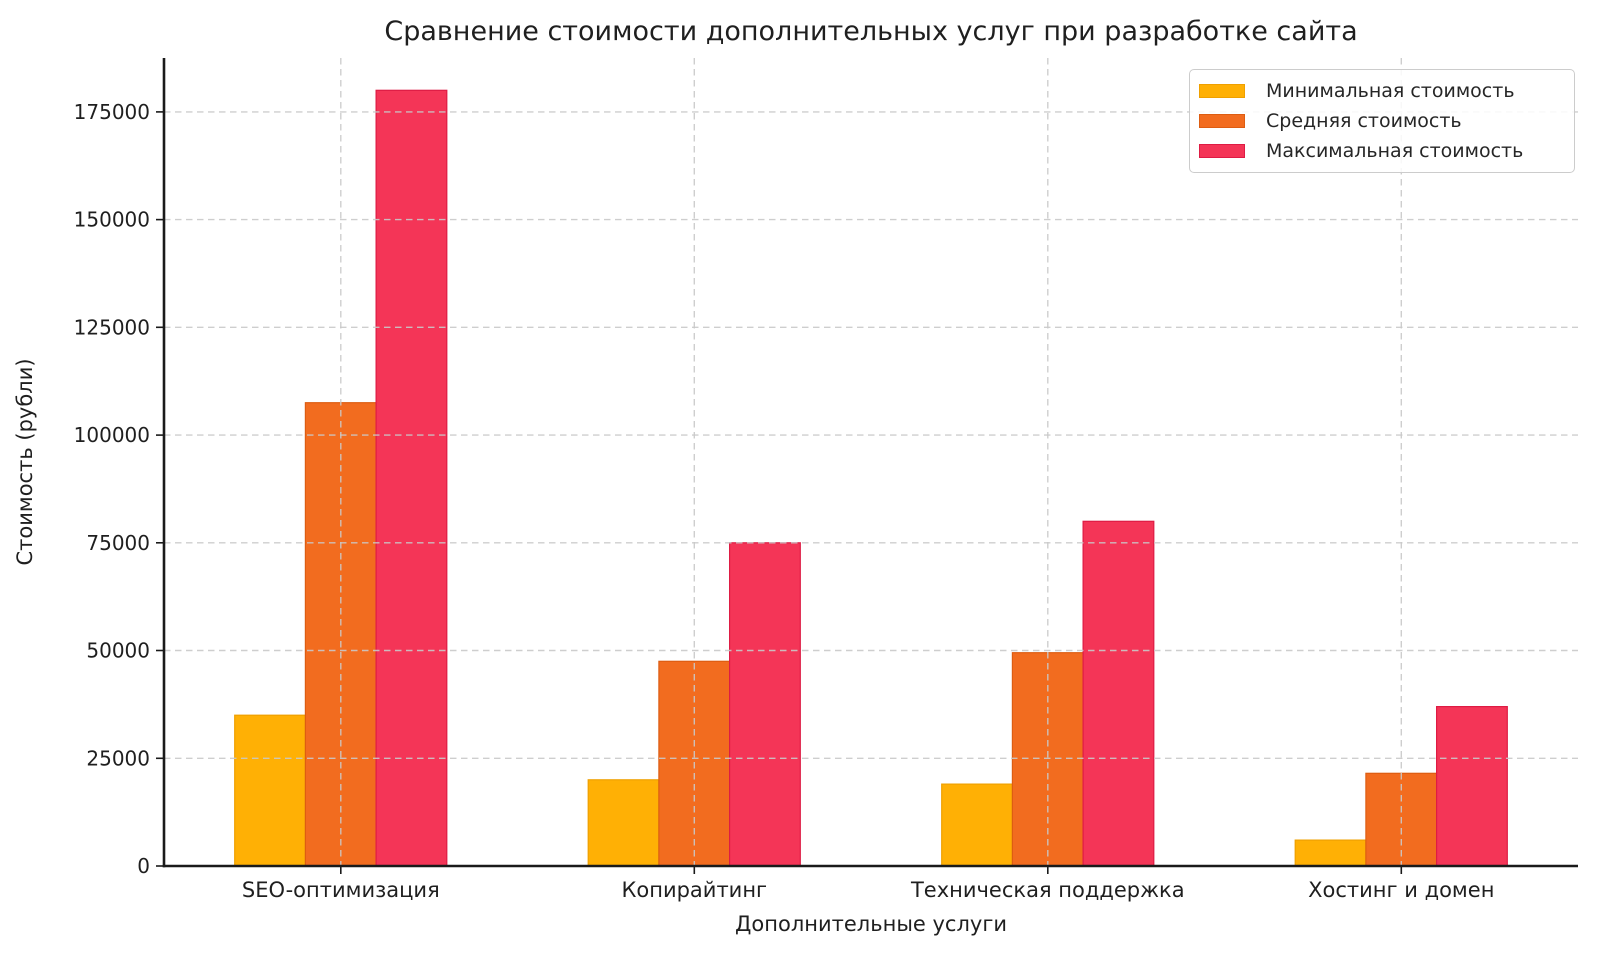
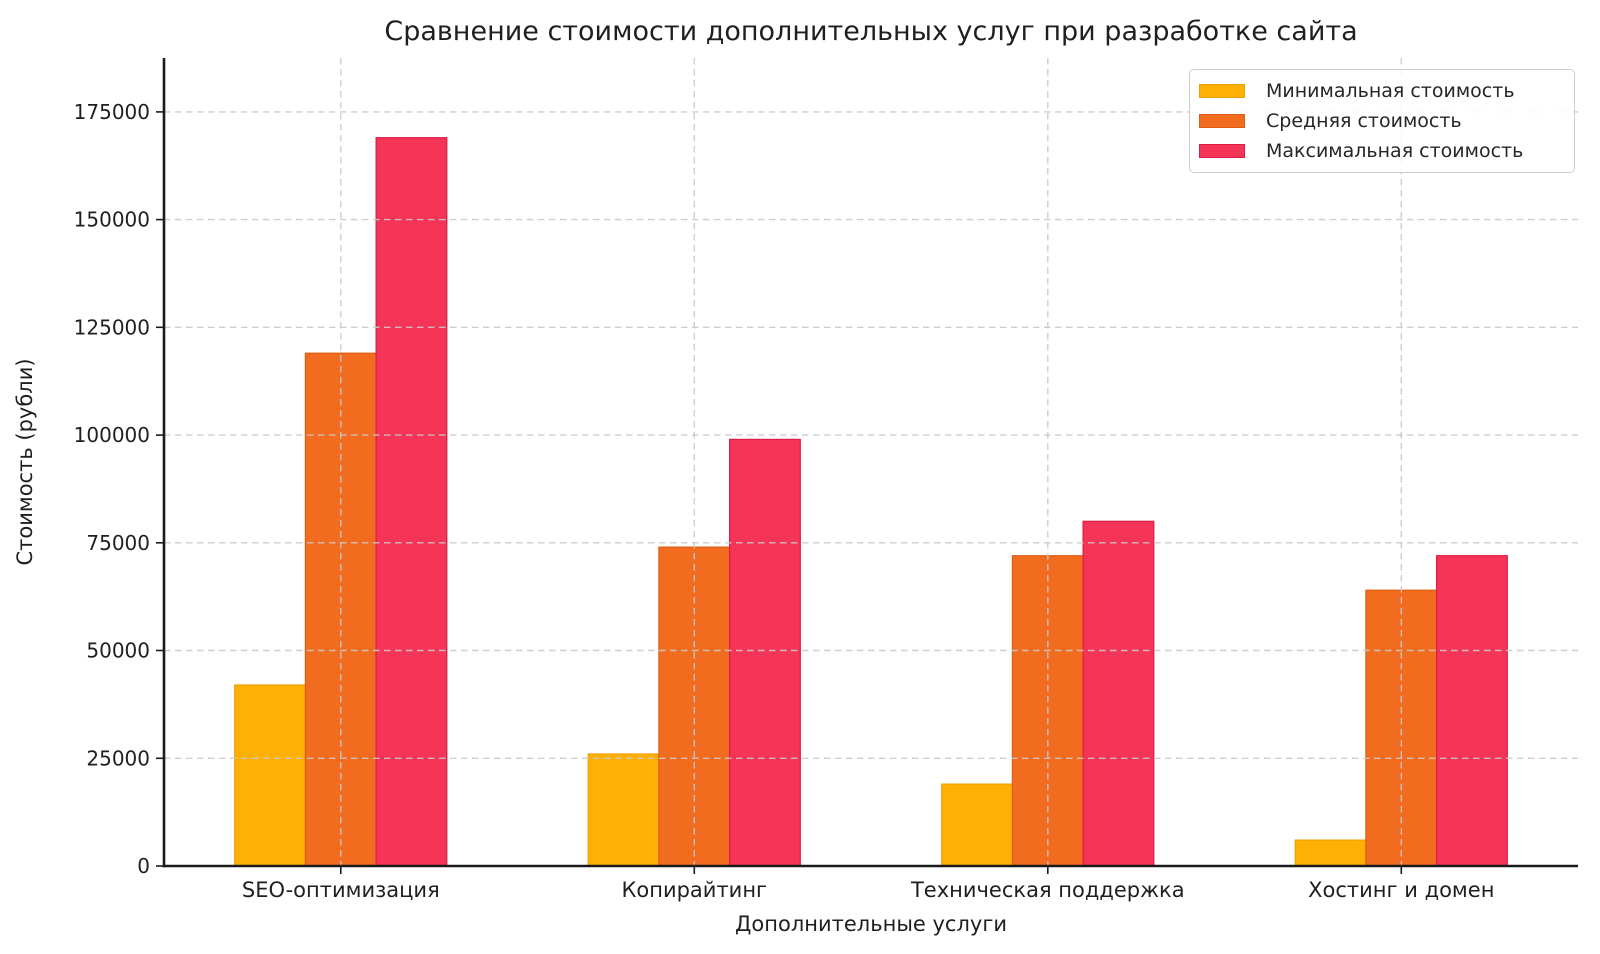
Минимальная стоимость/SEO-оптимизация: 35000 -> 42000
Средняя стоимость/SEO-оптимизация: 108000 -> 119000
Максимальная стоимость/SEO-оптимизация: 180000 -> 169000
Минимальная стоимость/Копирайтинг: 20000 -> 26000
Средняя стоимость/Копирайтинг: 48000 -> 74000
Максимальная стоимость/Копирайтинг: 75000 -> 99000
Средняя стоимость/Техническая поддержка: 50000 -> 72000
Средняя стоимость/Хостинг и домен: 22000 -> 64000
Максимальная стоимость/Хостинг и домен: 37000 -> 72000
